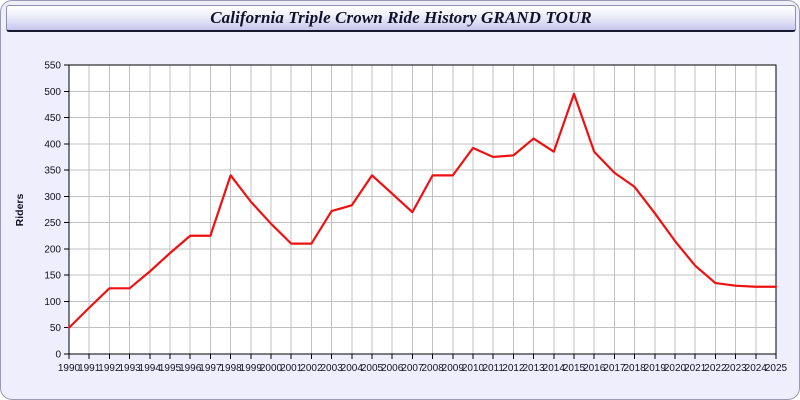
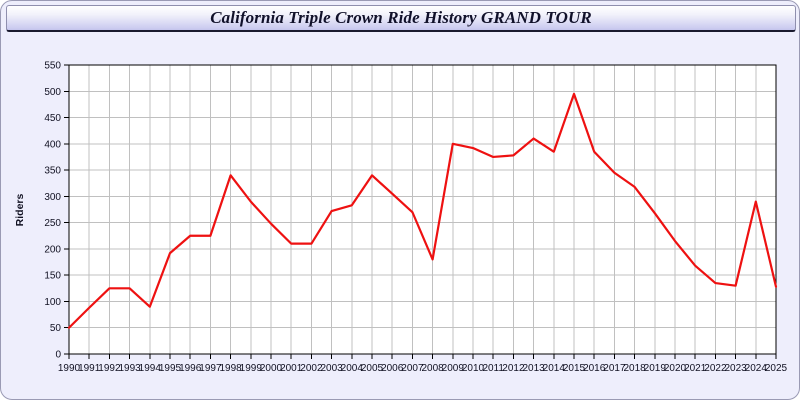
1994: 160 -> 90
2008: 340 -> 180
2009: 340 -> 400
2024: 130 -> 290
